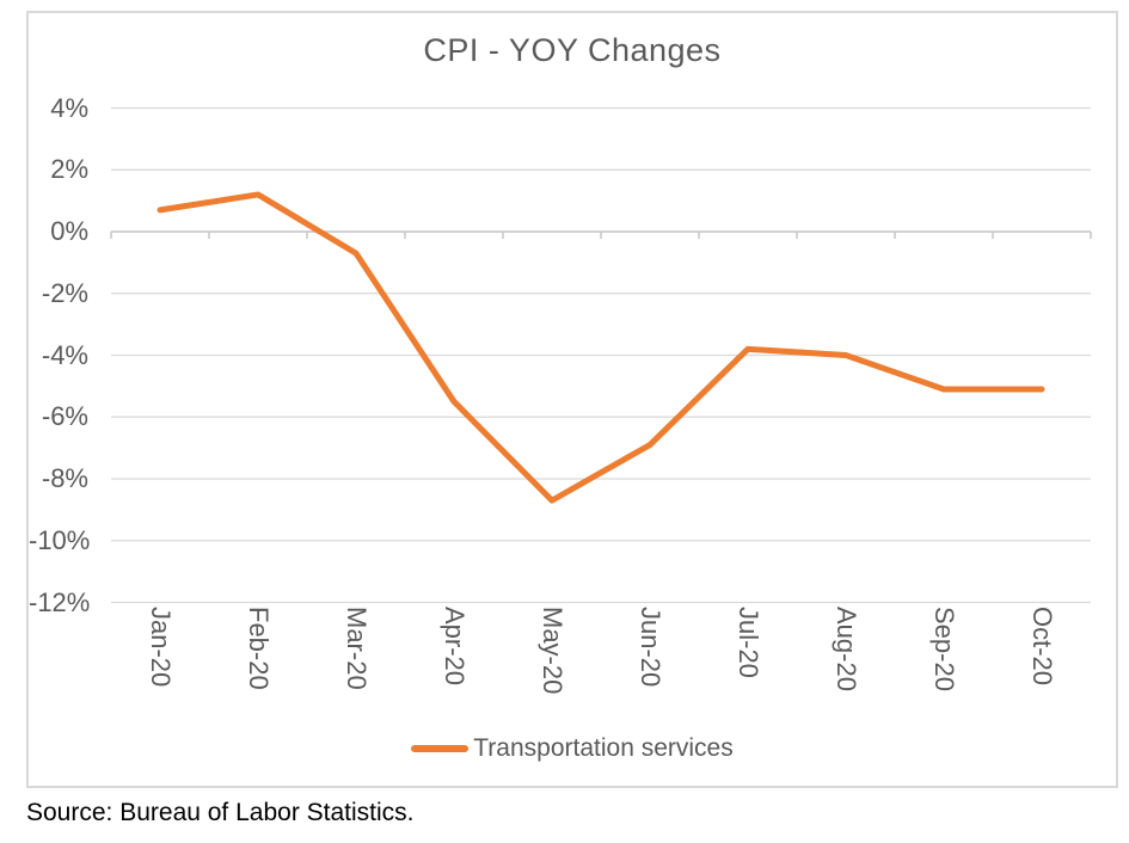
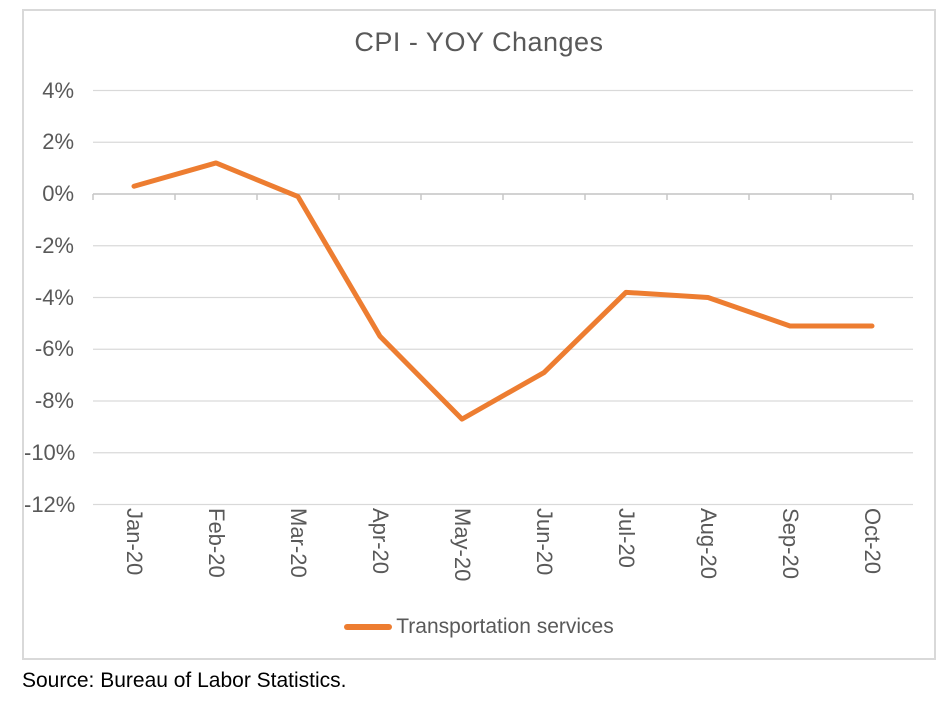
Jan-20: 0.7% -> 0.3%
Mar-20: -0.7% -> -0.1%
